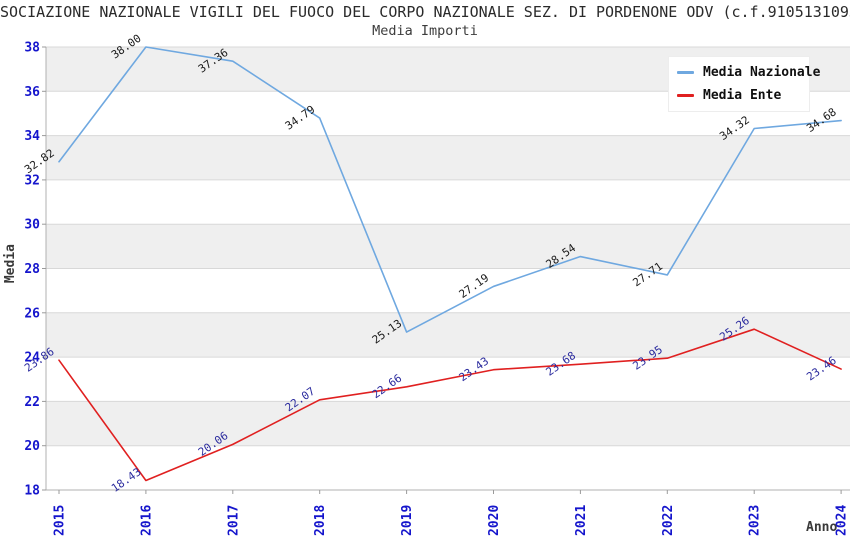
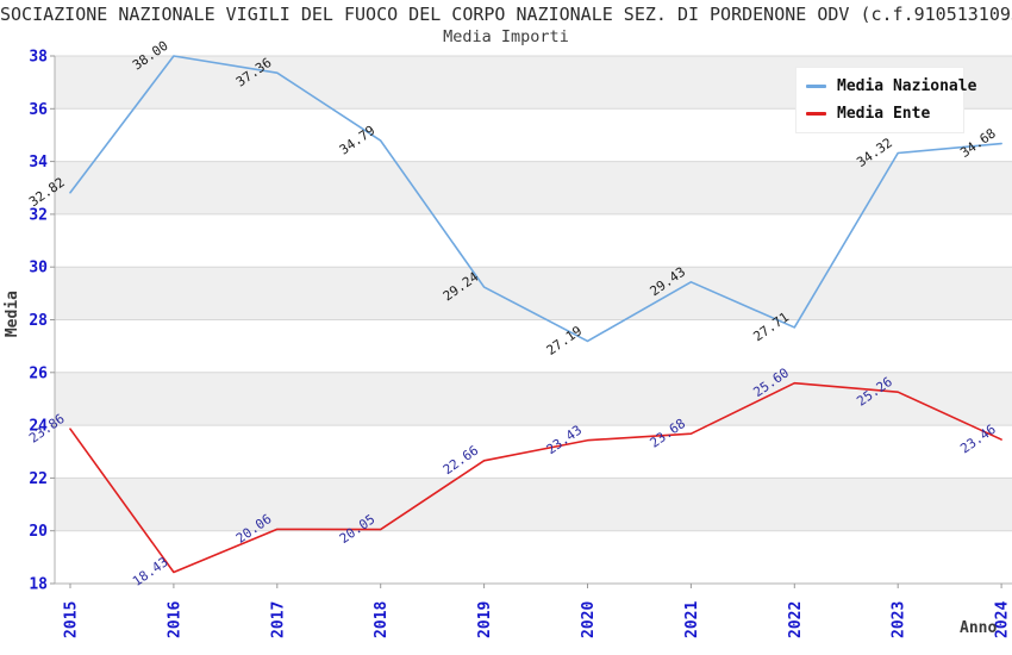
Media Ente/2018: 22.07 -> 20.05
Media Nazionale/2019: 25.13 -> 29.24
Media Nazionale/2021: 28.54 -> 29.43
Media Ente/2022: 23.95 -> 25.60
